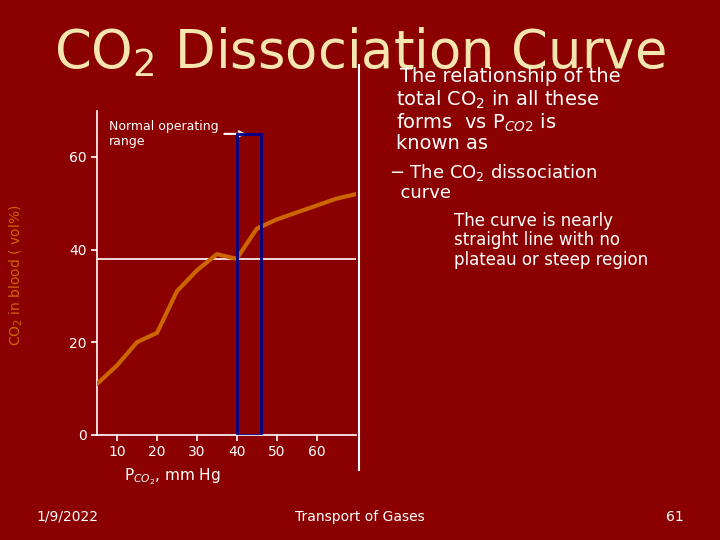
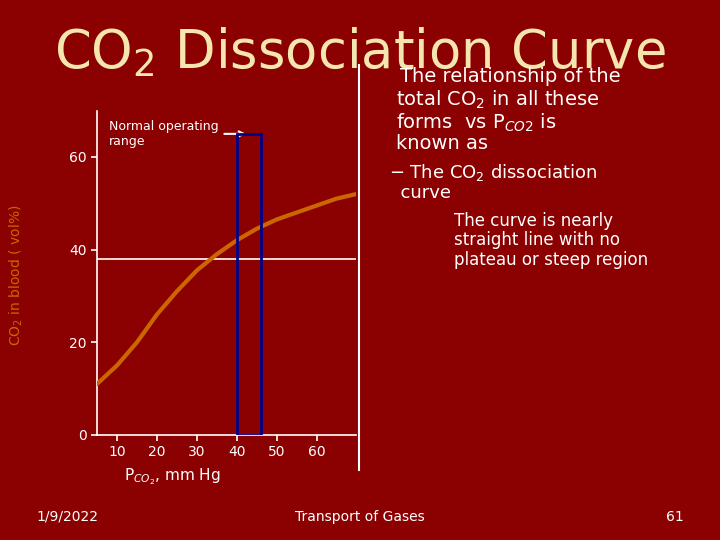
20: 22.0 -> 26.0
40: 38.0 -> 42.0
